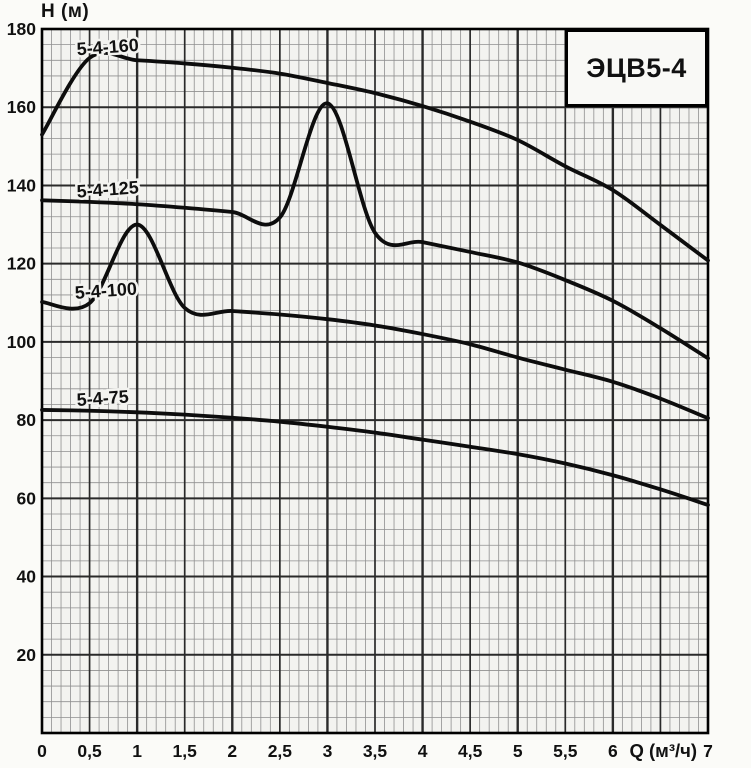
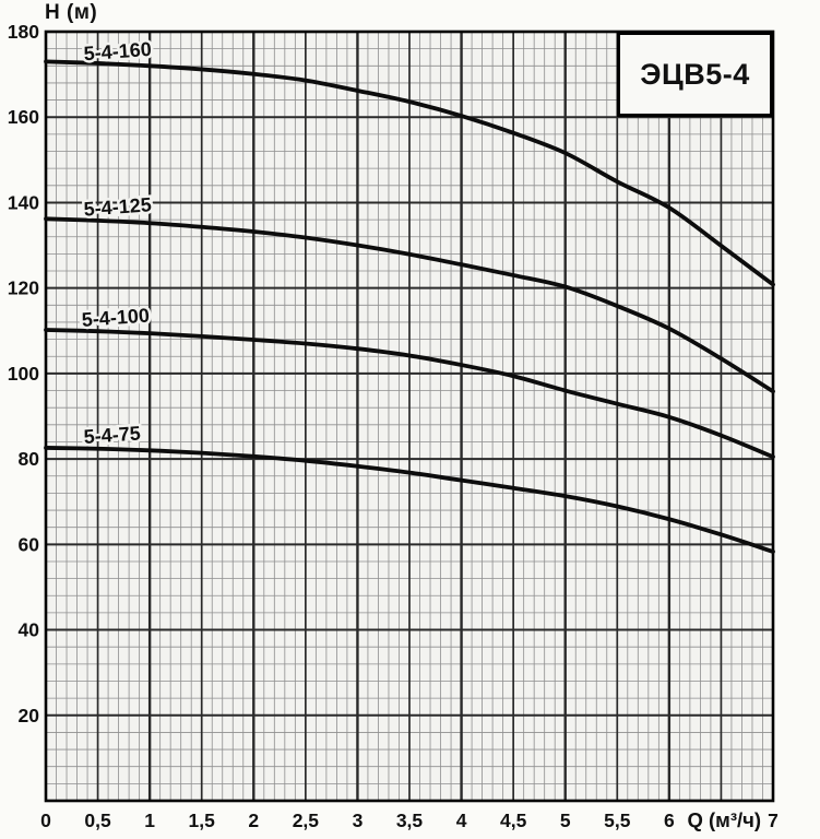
5-4-160/0: 153 -> 173
5-4-100/1: 130 -> 109
5-4-125/3: 161 -> 130
